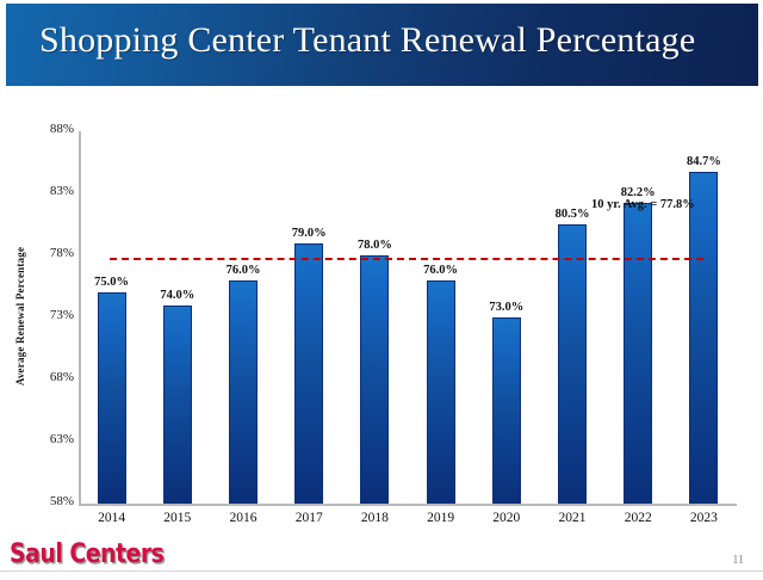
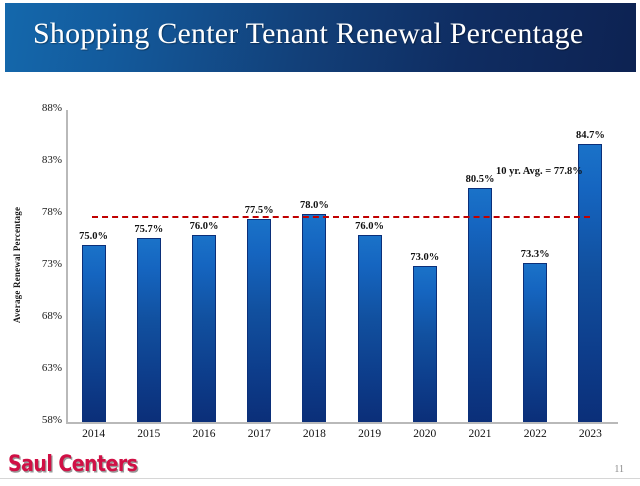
2015: 74.0% -> 75.7%
2017: 79.0% -> 77.5%
2022: 82.2% -> 73.3%
